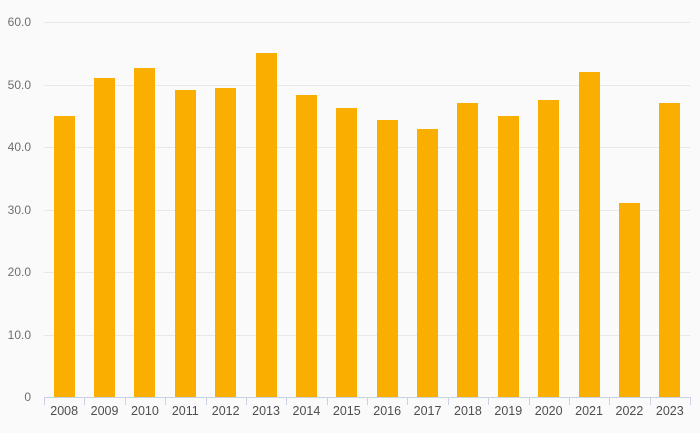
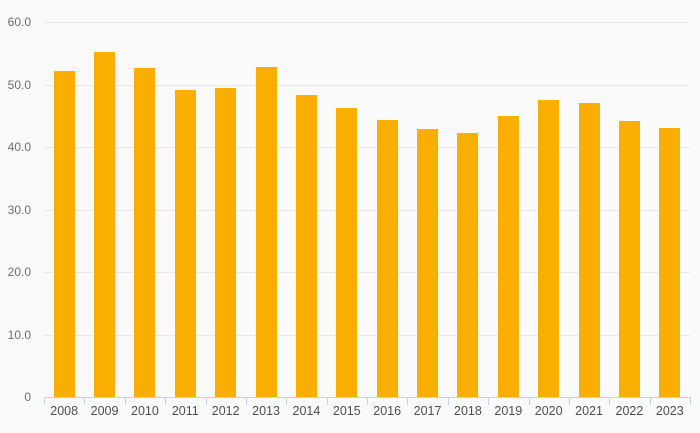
2008: 45 -> 52
2009: 51 -> 55
2013: 55 -> 53
2018: 47 -> 42
2021: 52 -> 47
2022: 31 -> 44
2023: 47 -> 43
